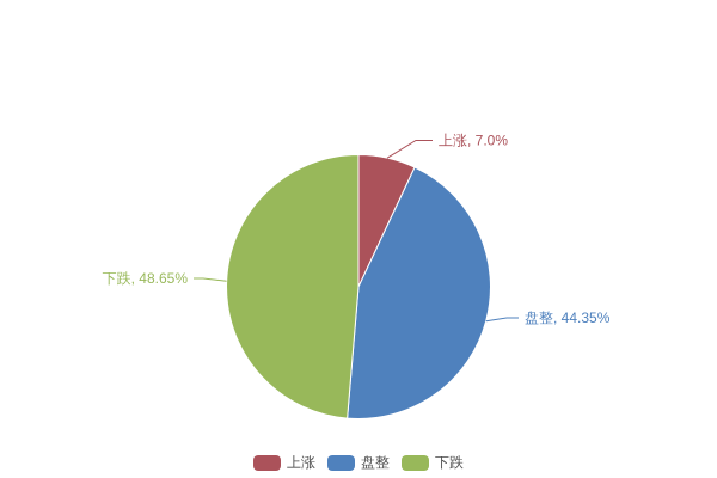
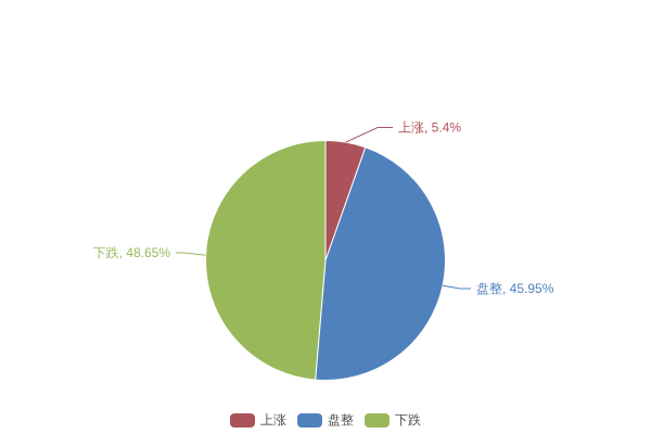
上涨: 7.0% -> 5.4%
盘整: 44.35% -> 45.95%
